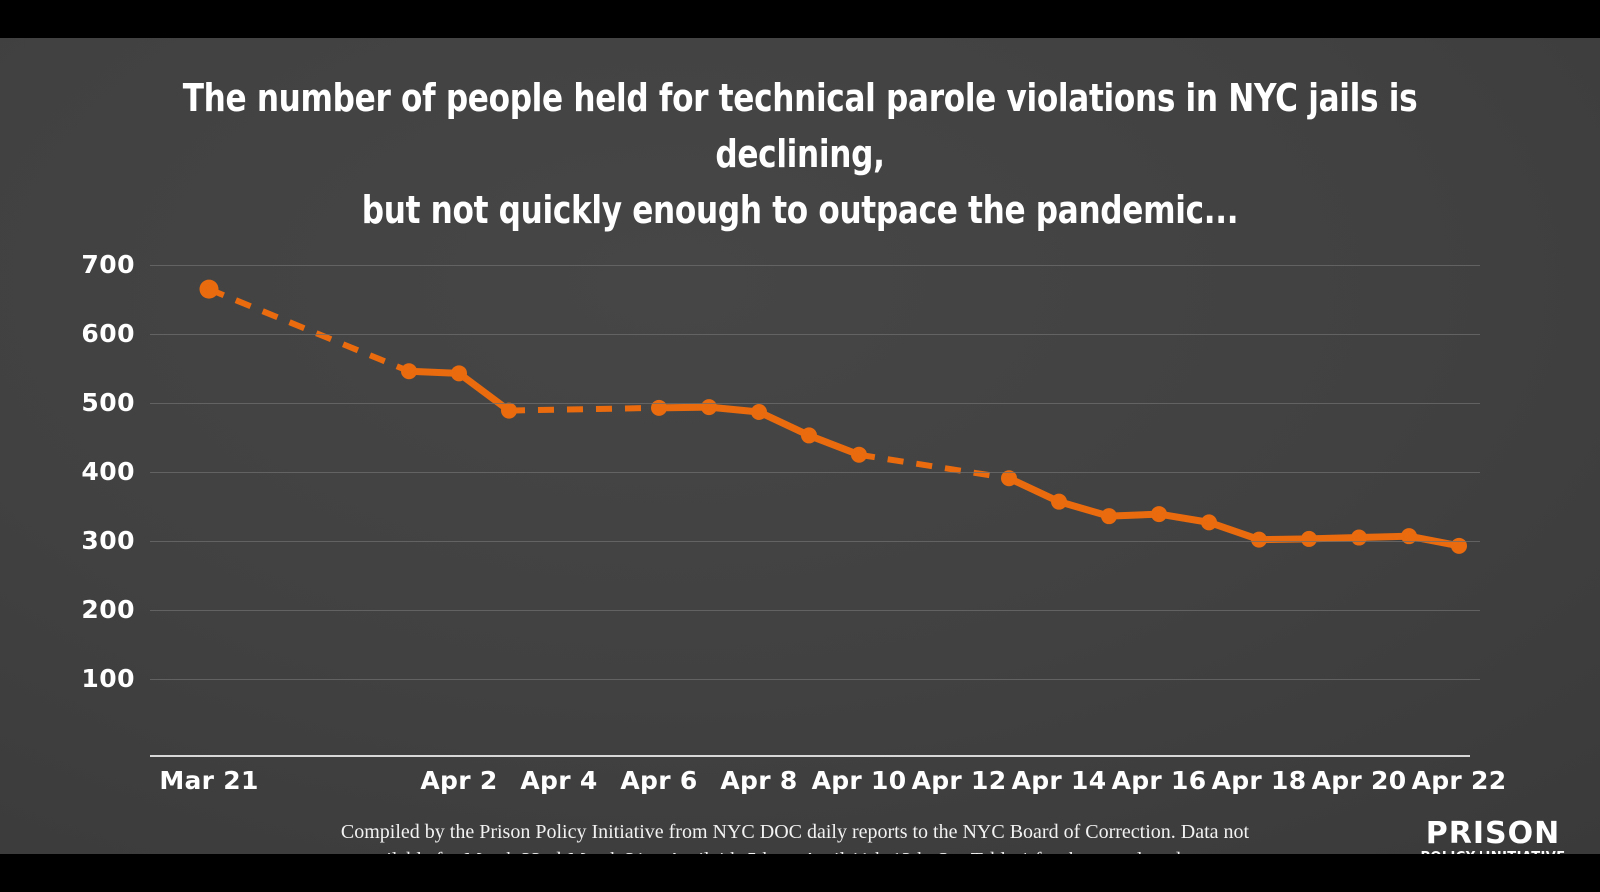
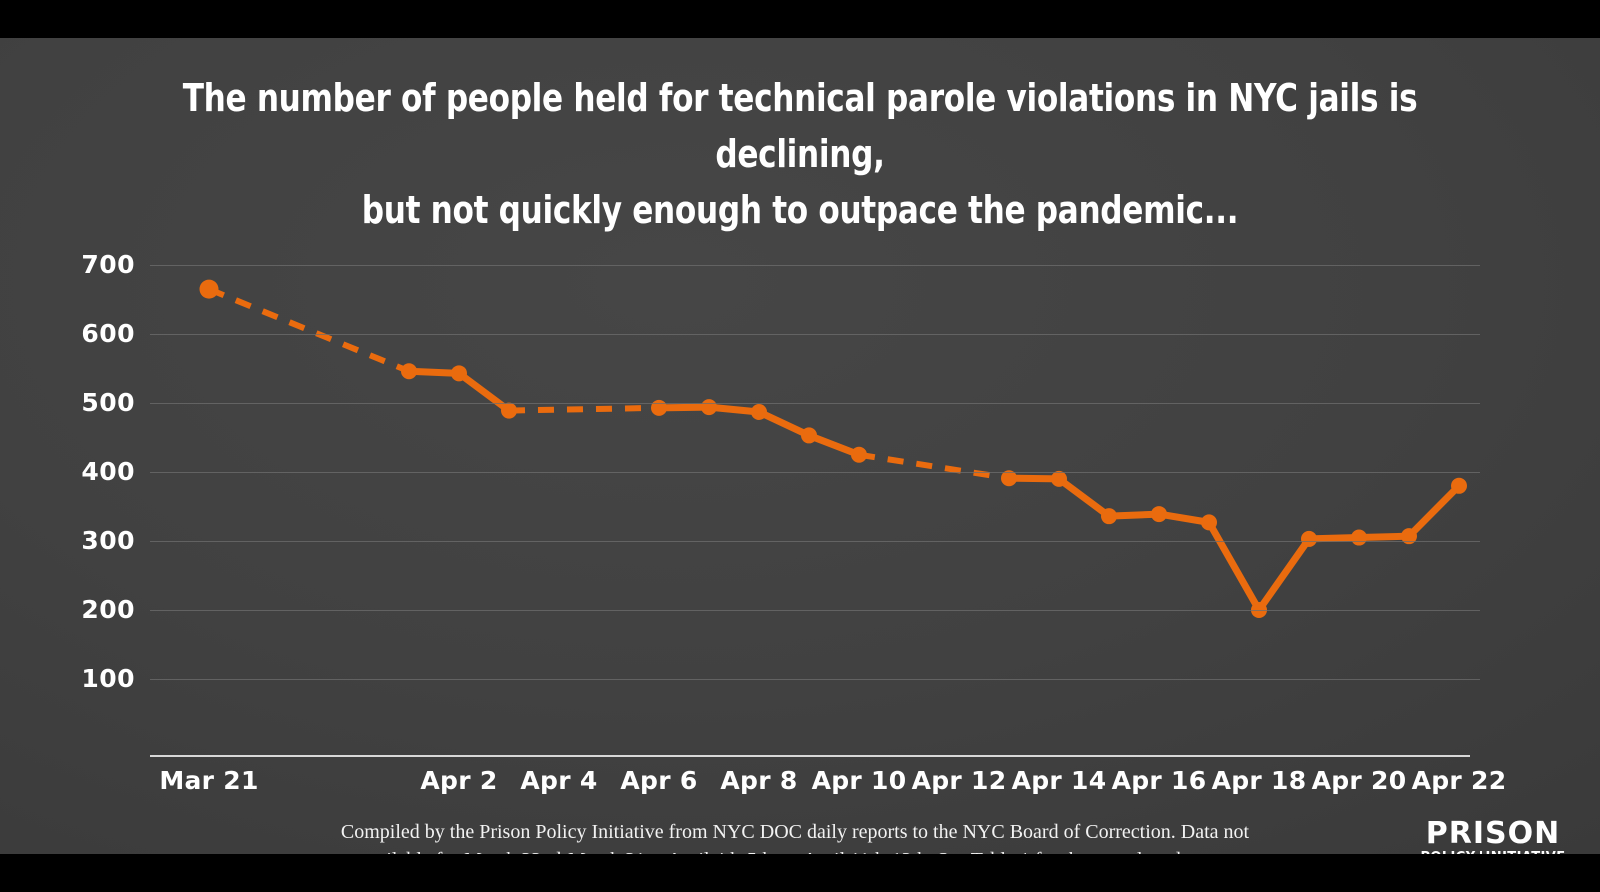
Apr 14: 360 -> 390
Apr 18: 300 -> 200
Apr 22: 290 -> 380
